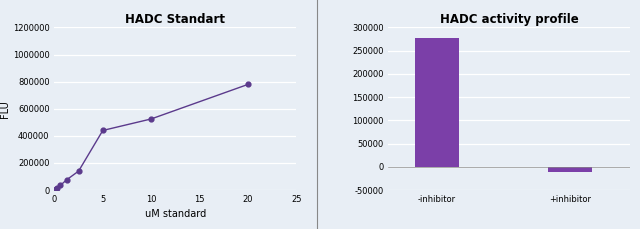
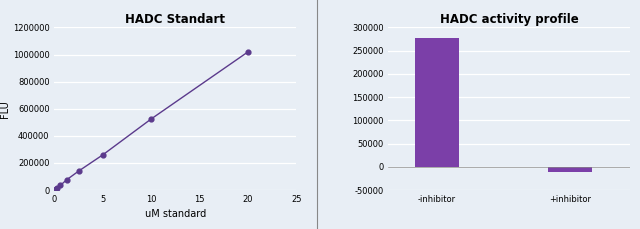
HADC Standart/5: 440000 -> 260000
HADC Standart/20: 780000 -> 1020000
